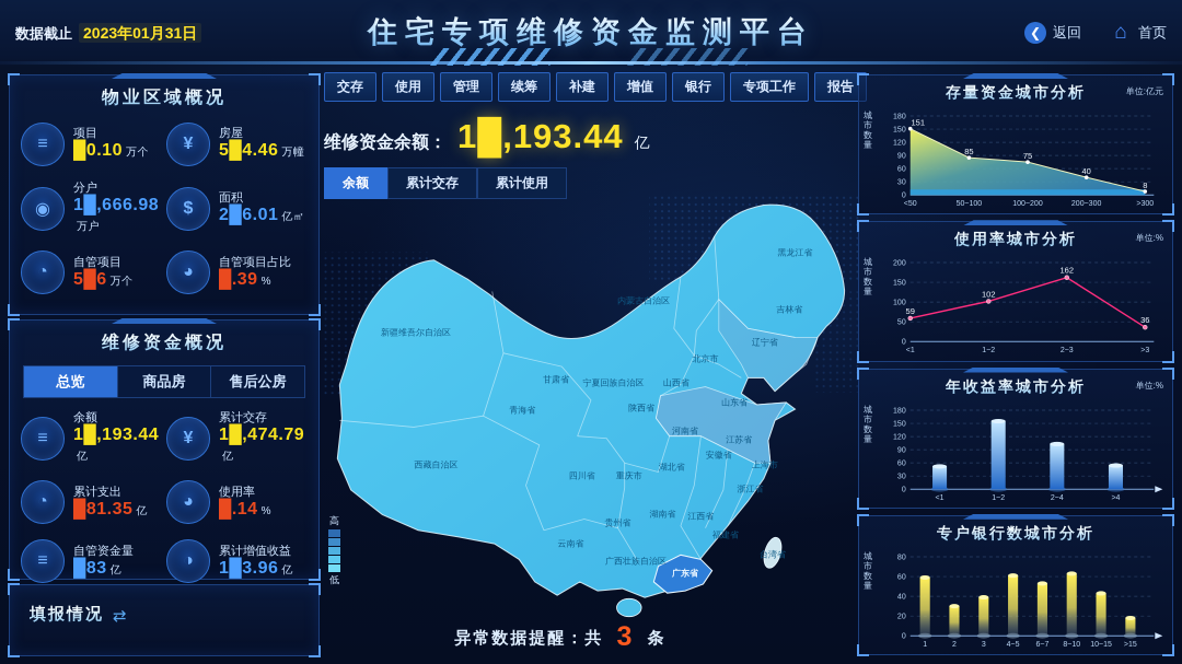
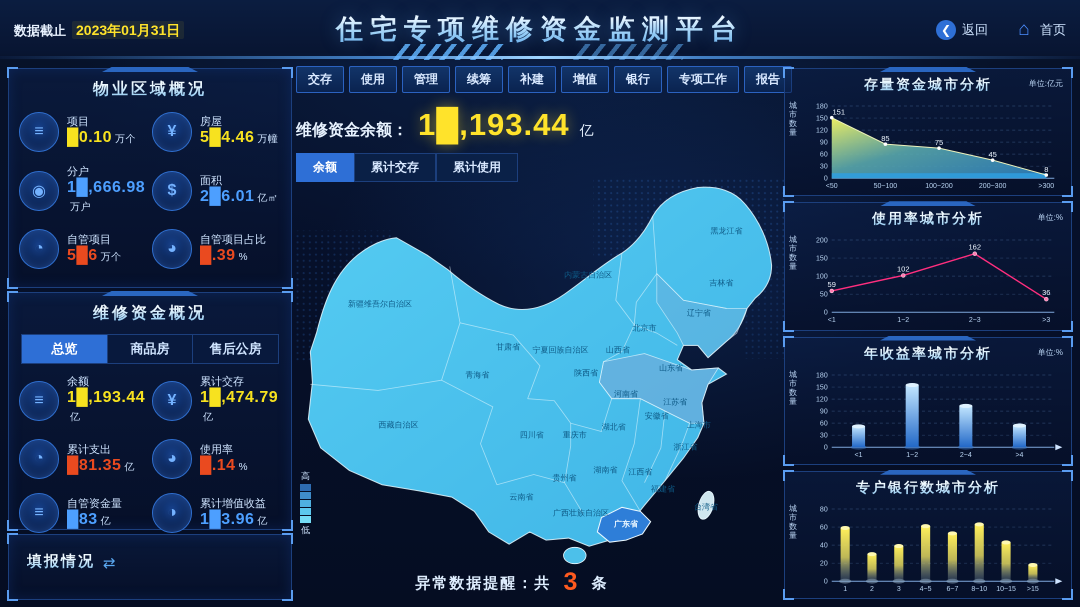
存量资金城市分析/200~300: 40 -> 45
